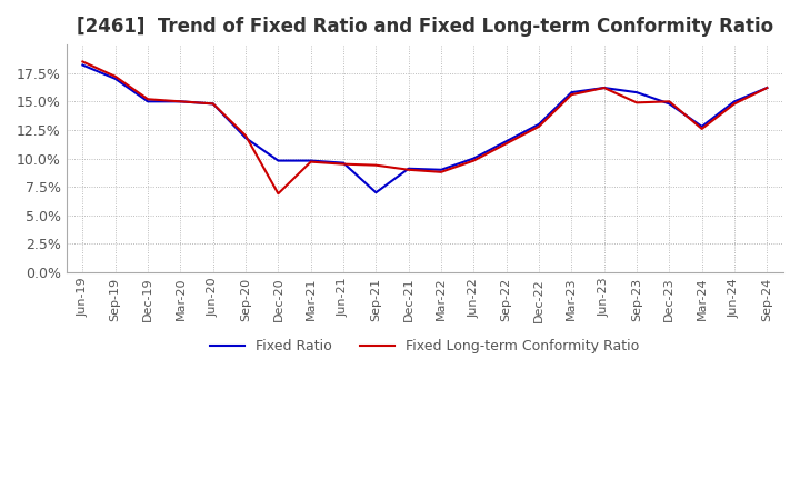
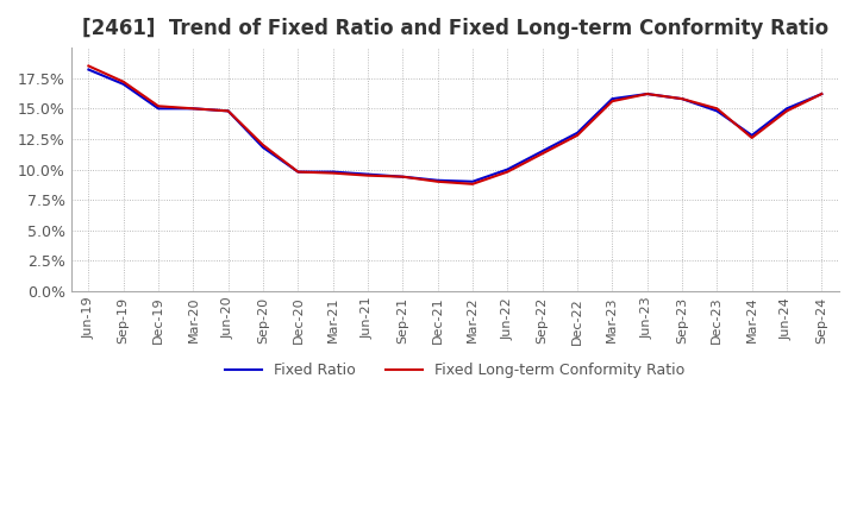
Fixed Long-term Conformity Ratio/Dec-20: 6.9% -> 9.8%
Fixed Ratio/Sep-21: 7.0% -> 9.4%
Fixed Long-term Conformity Ratio/Sep-23: 14.9% -> 15.8%
